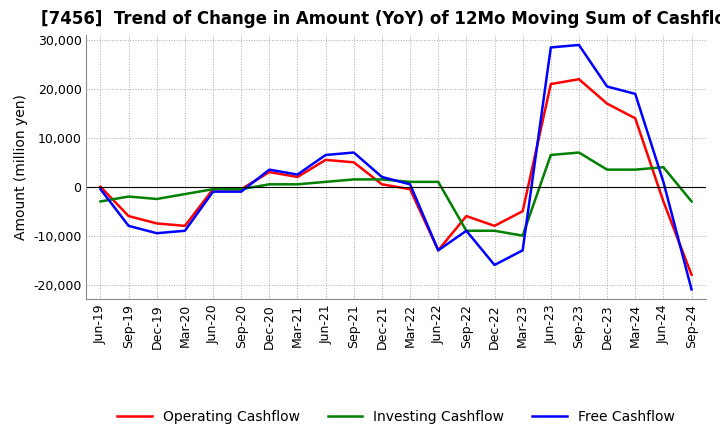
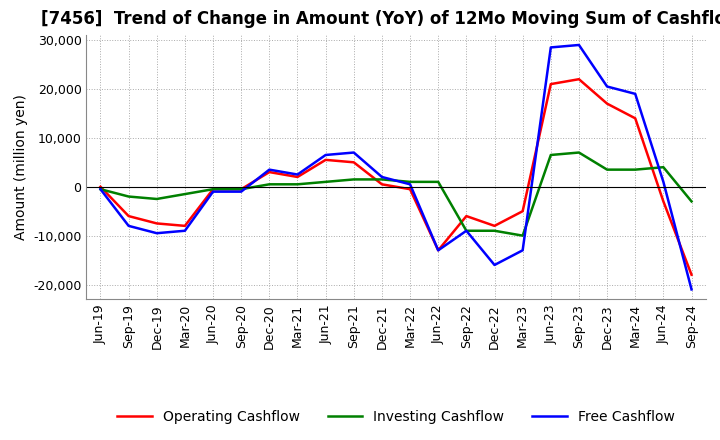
Investing Cashflow/Jun-19: -3,000 -> -500
